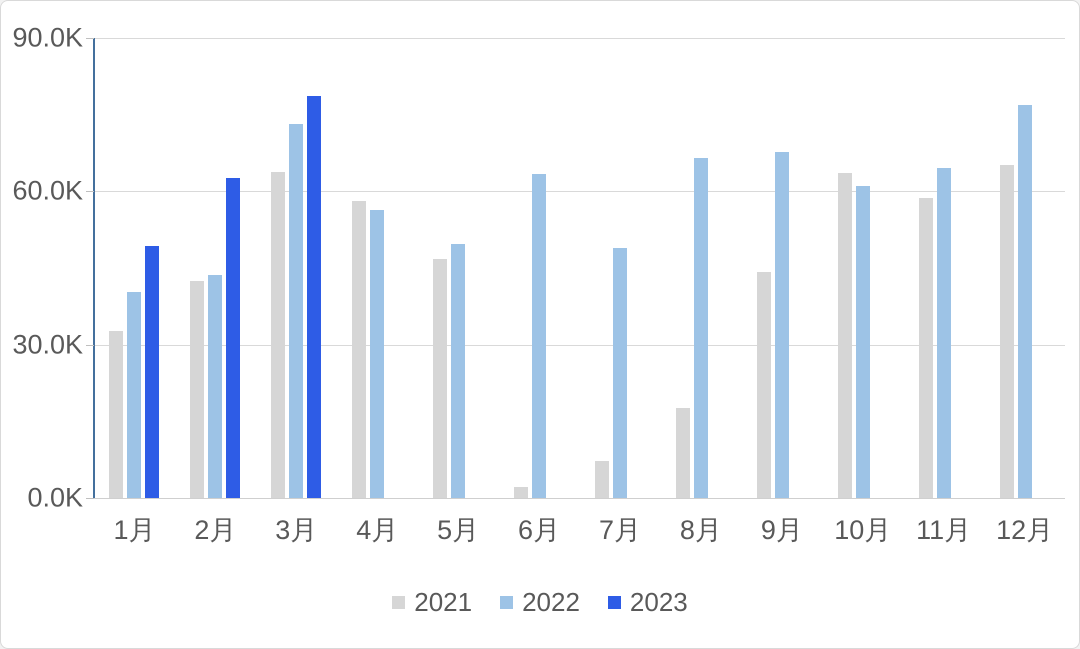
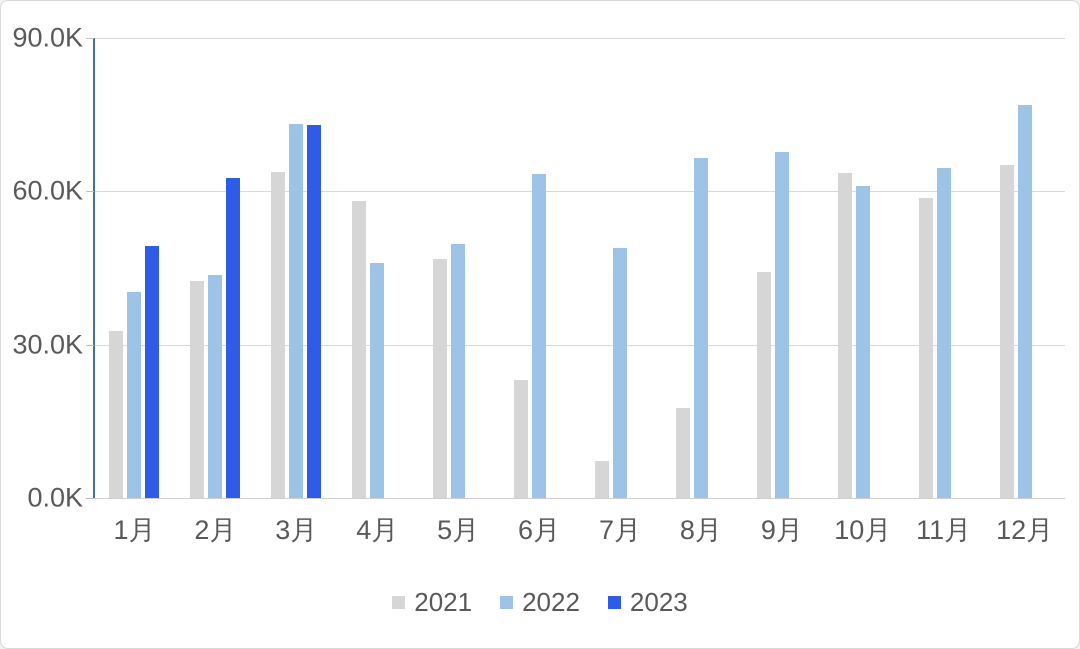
2023/3月: 79K -> 73K
2022/4月: 56K -> 46K
2021/6月: 2K -> 23K
